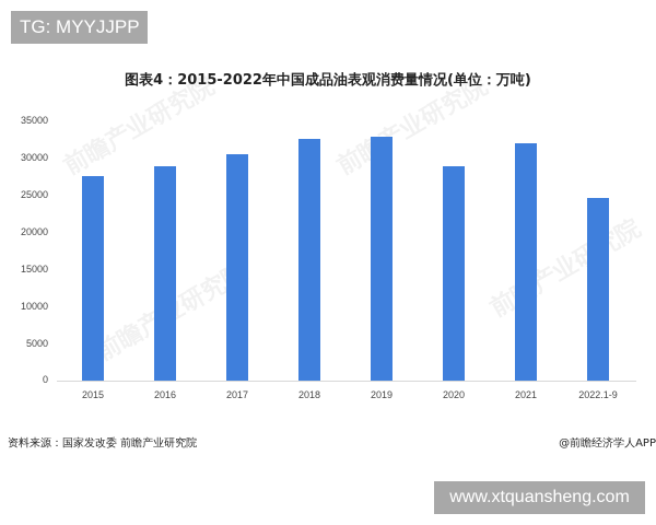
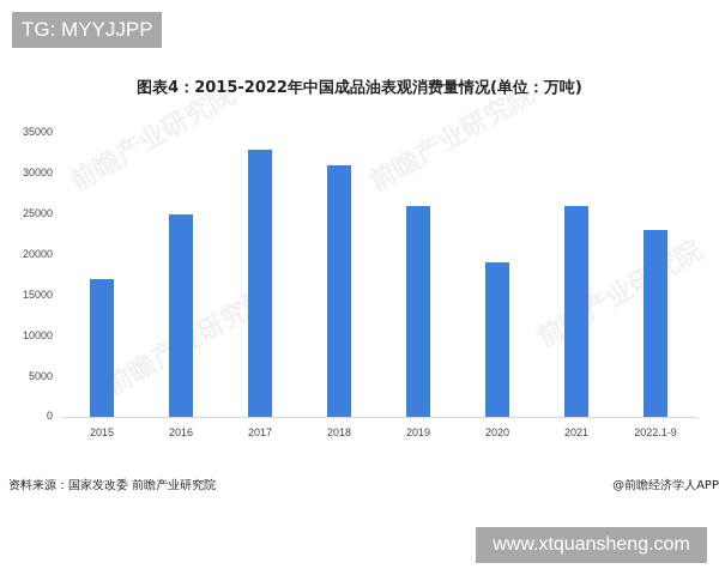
2015: 28000 -> 17000
2016: 29000 -> 25000
2017: 31000 -> 33000
2018: 33000 -> 31000
2019: 33000 -> 26000
2020: 29000 -> 19000
2021: 32000 -> 26000
2022.1-9: 25000 -> 23000
